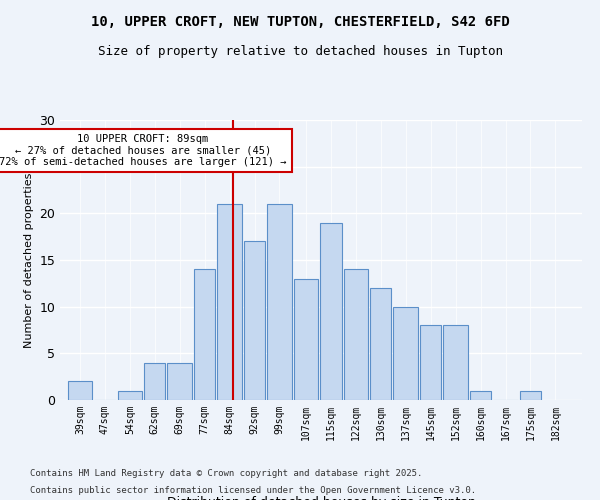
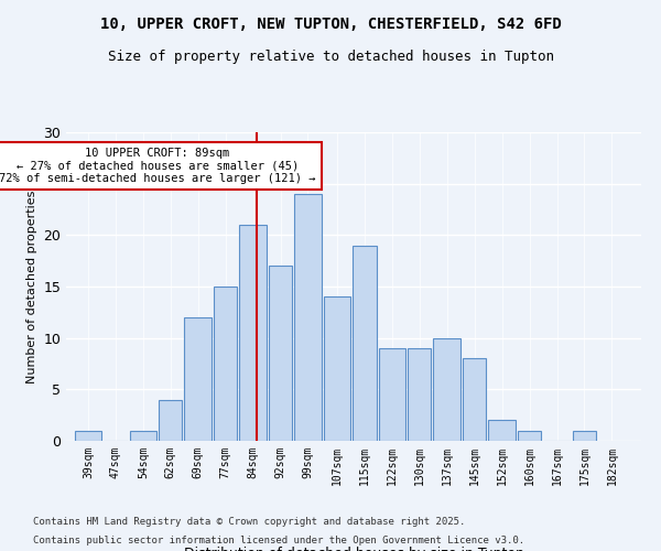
39sqm: 2 -> 1
69sqm: 4 -> 12
77sqm: 14 -> 15
99sqm: 21 -> 24
107sqm: 13 -> 14
122sqm: 14 -> 9
130sqm: 12 -> 9
152sqm: 8 -> 2
